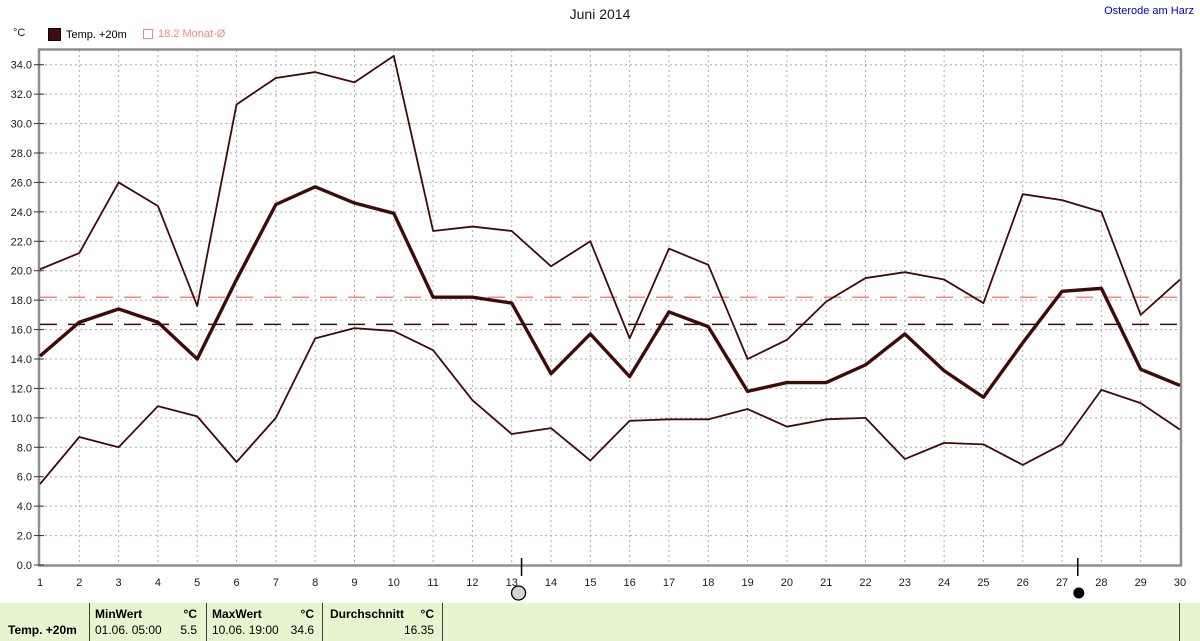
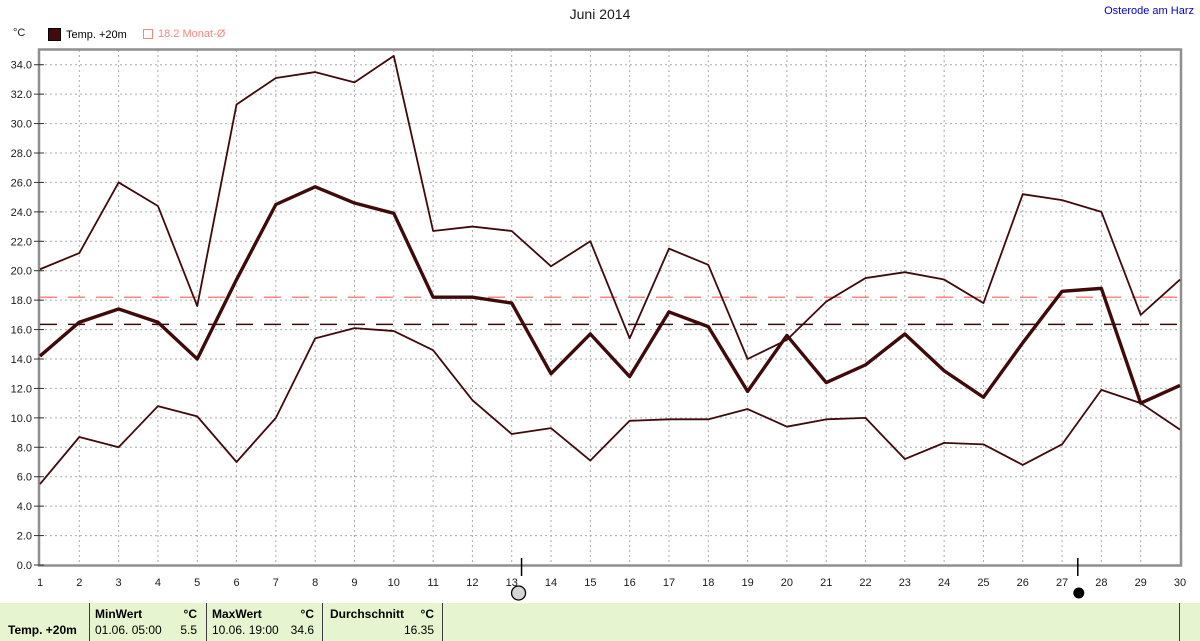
Temp. +20m/20: 12.4 -> 15.6
Temp. +20m/29: 13.3 -> 11.0
